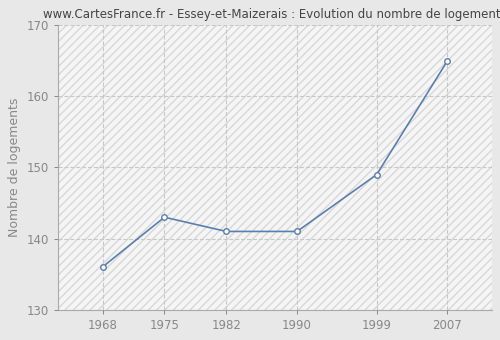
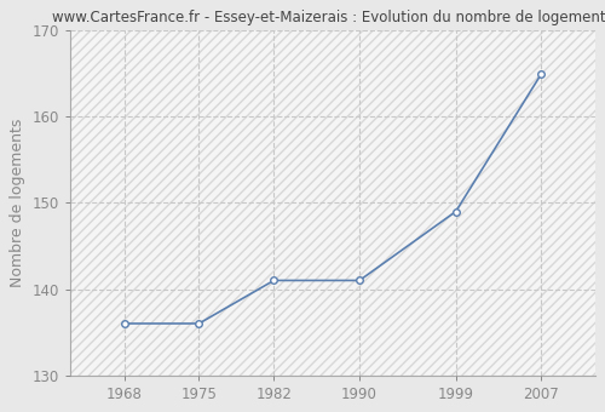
1975: 143 -> 136
